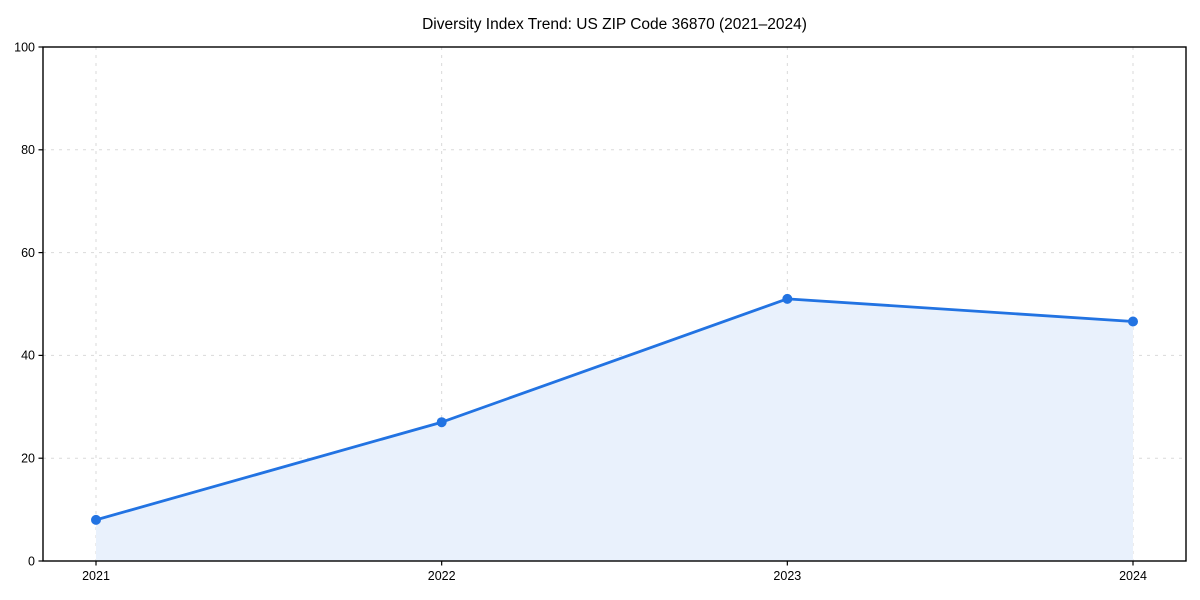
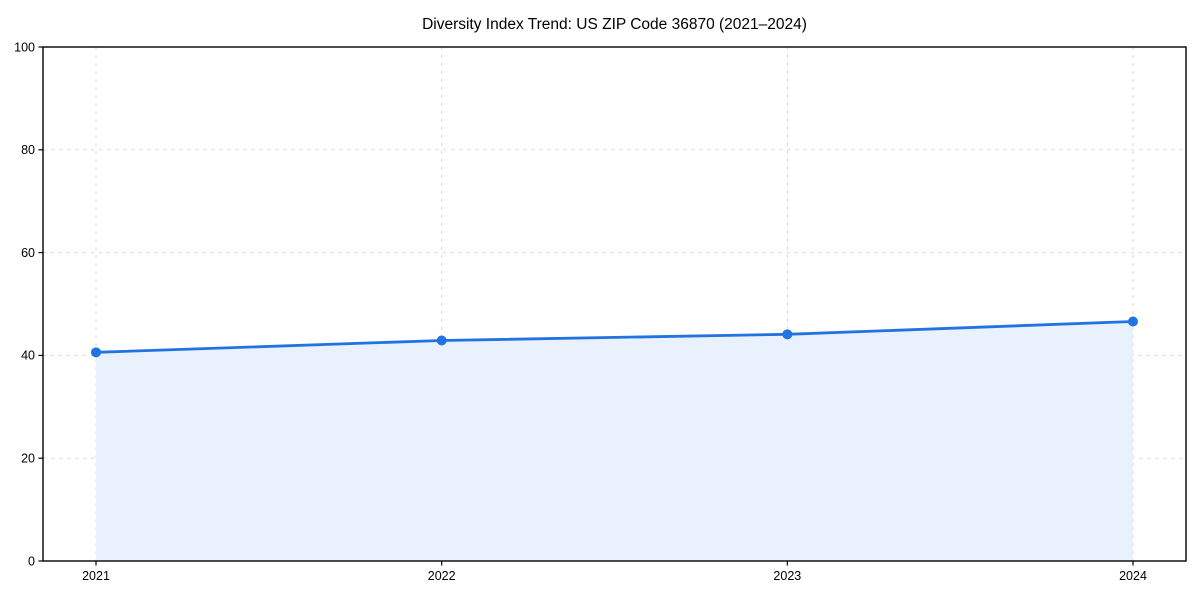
2021: 8 -> 41
2022: 27 -> 43
2023: 51 -> 44
